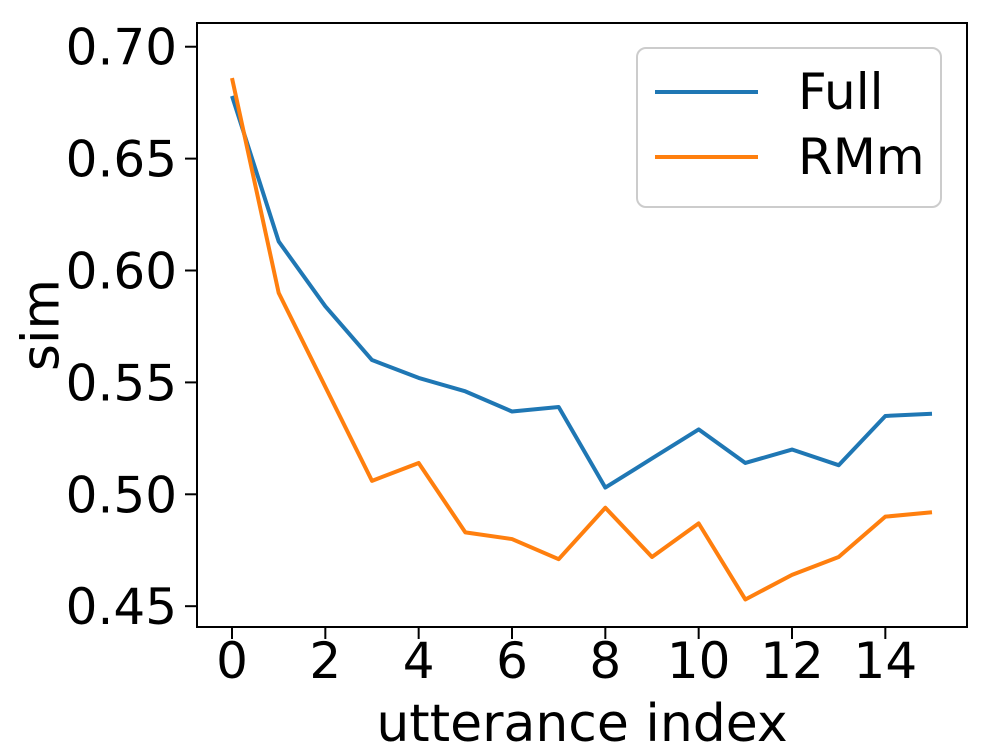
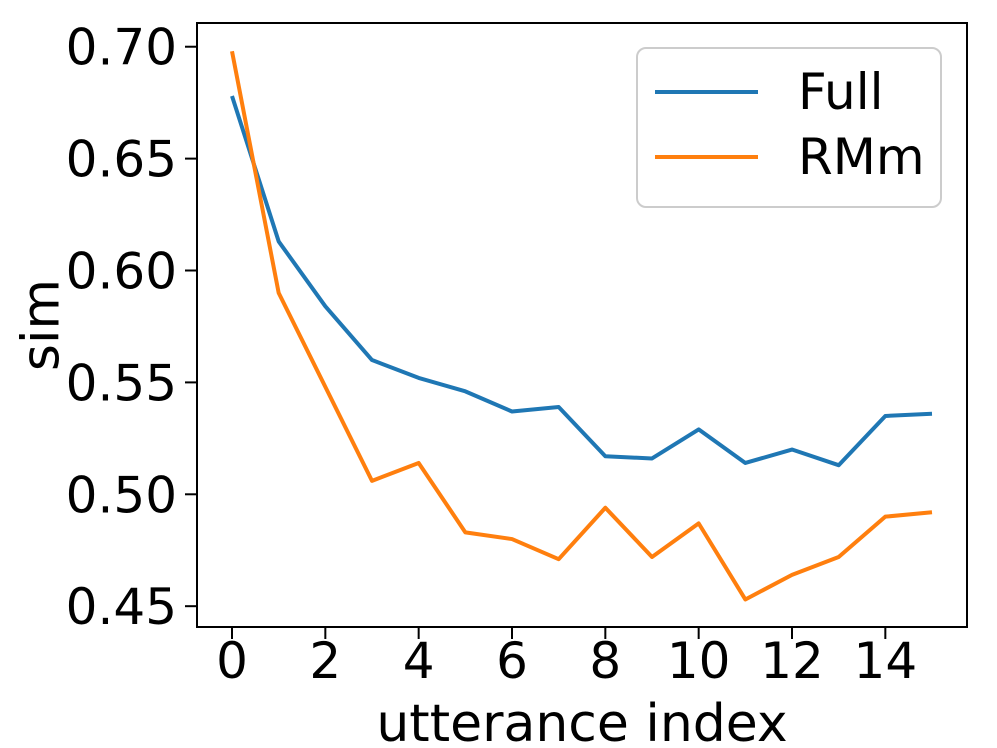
RMm/0: 0.686 -> 0.698
Full/8: 0.503 -> 0.517
